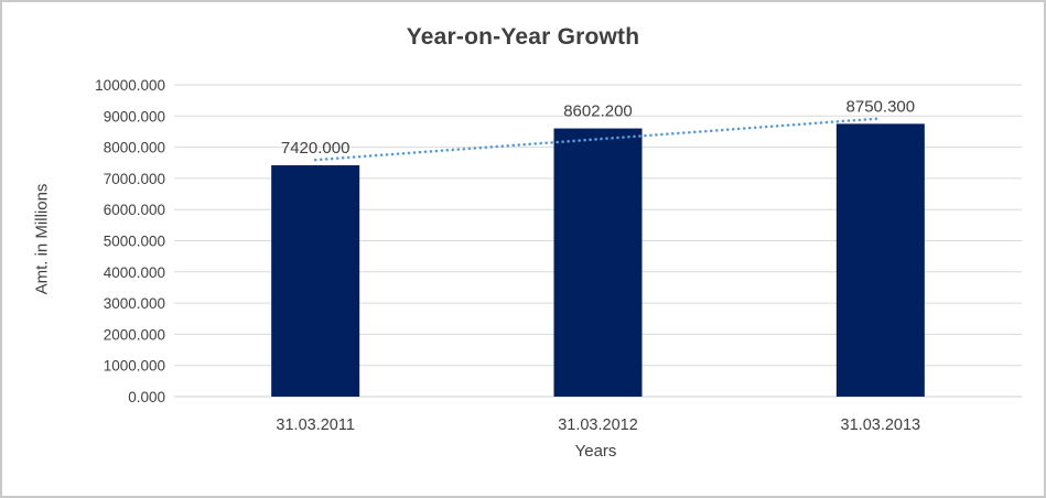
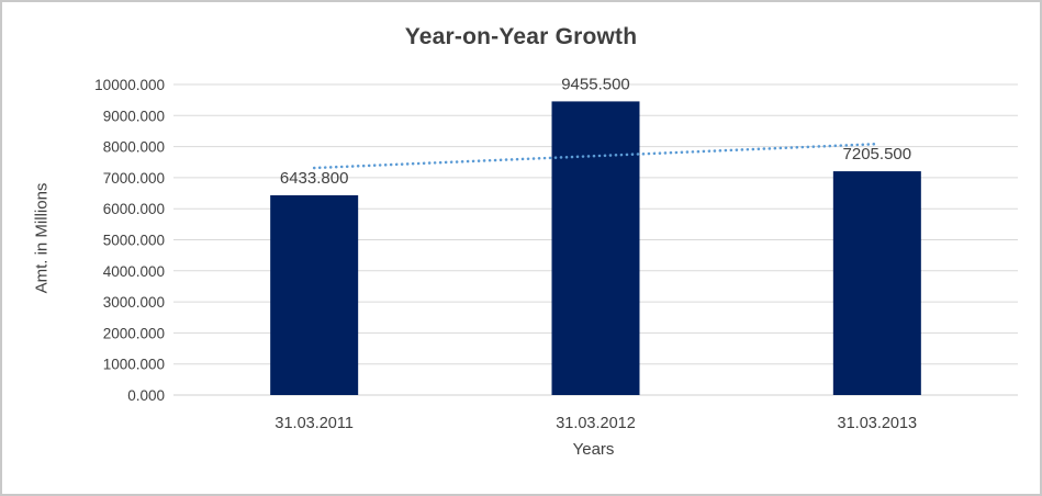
31.03.2011: 7420.000 -> 6433.800
31.03.2012: 8602.200 -> 9455.500
31.03.2013: 8750.300 -> 7205.500
